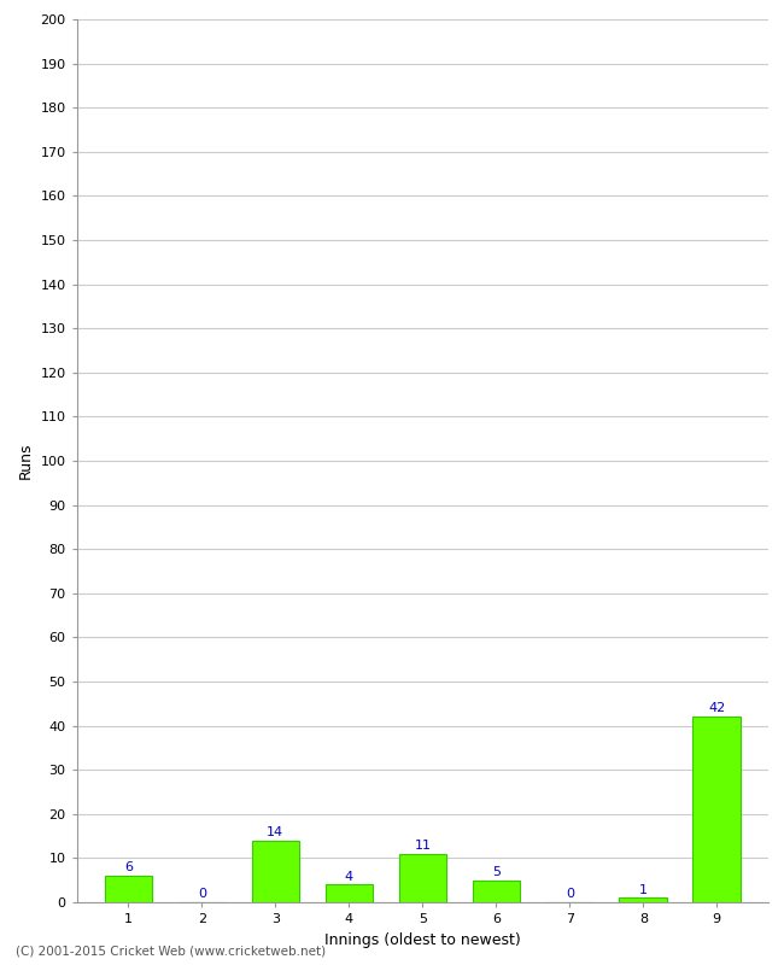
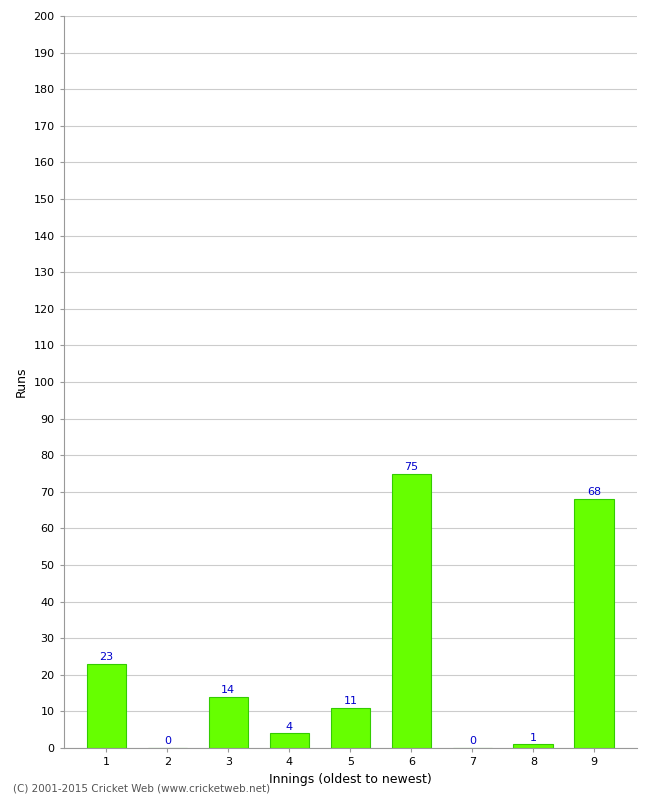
1: 6 -> 23
6: 5 -> 75
9: 42 -> 68
